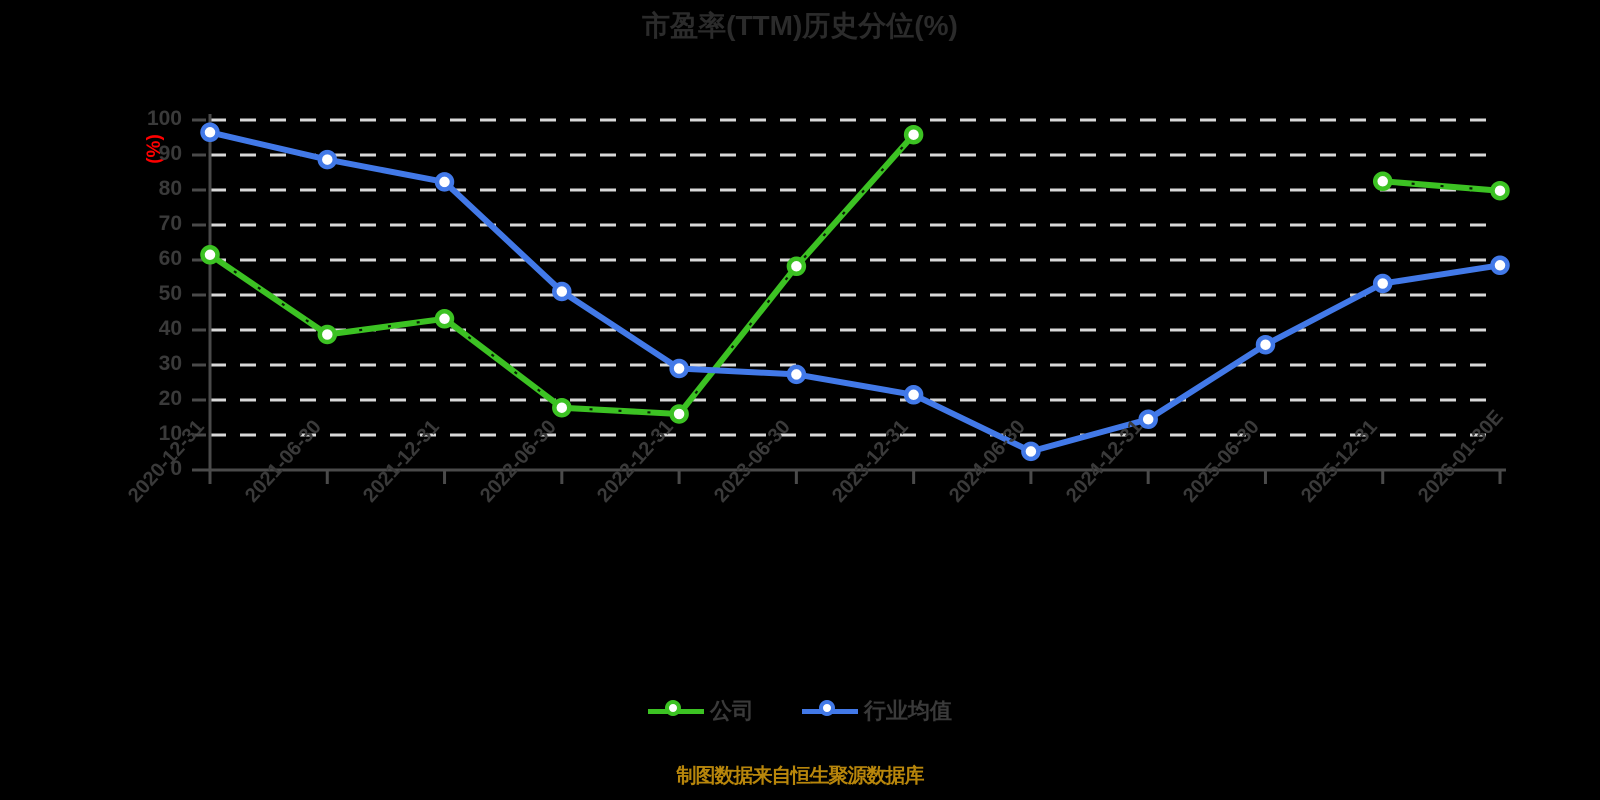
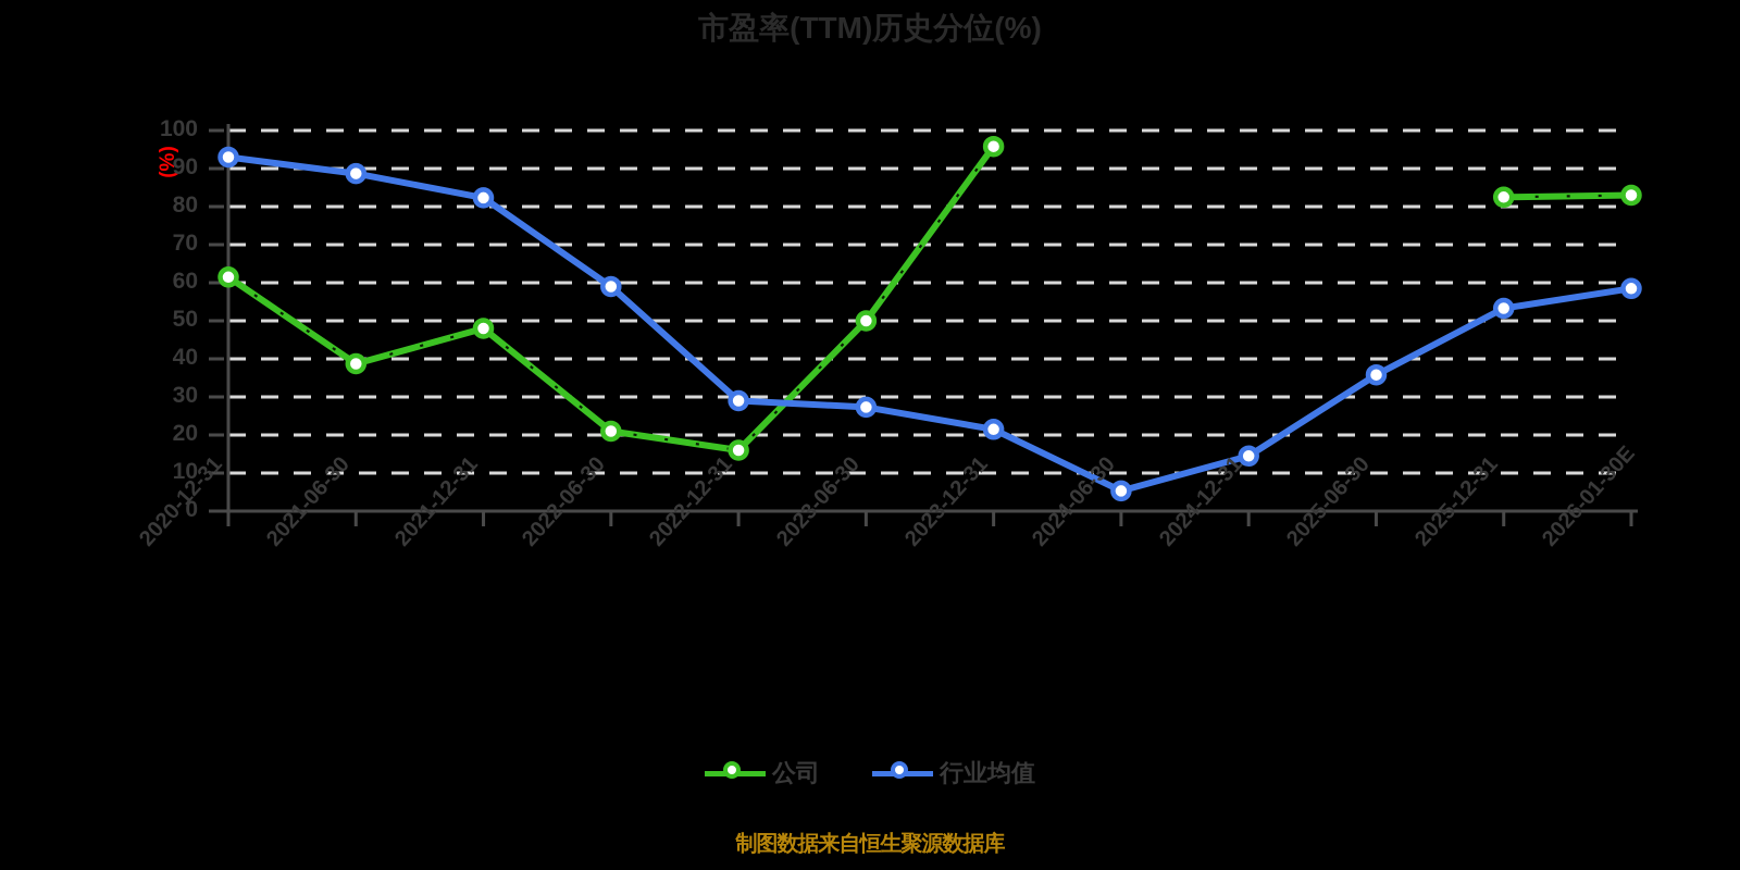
行业均值/2020-12-31: 96 -> 93
公司/2021-12-31: 43 -> 48
公司/2022-06-30: 18 -> 21
行业均值/2022-06-30: 51 -> 59
公司/2023-06-30: 58 -> 50
公司/2026-01-30E: 80 -> 83
